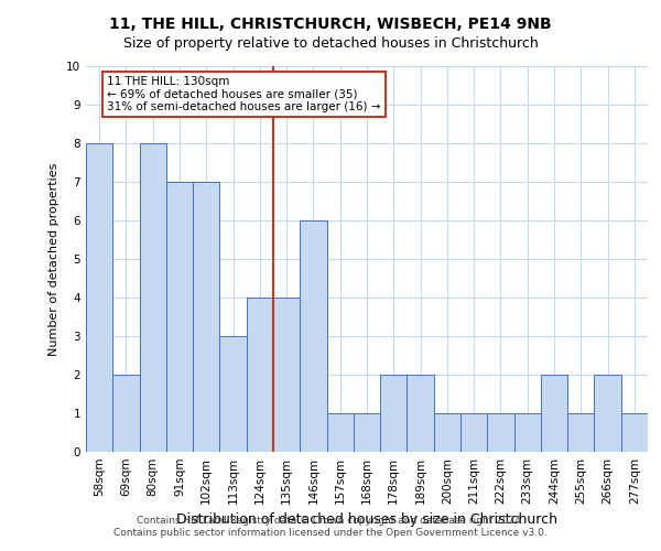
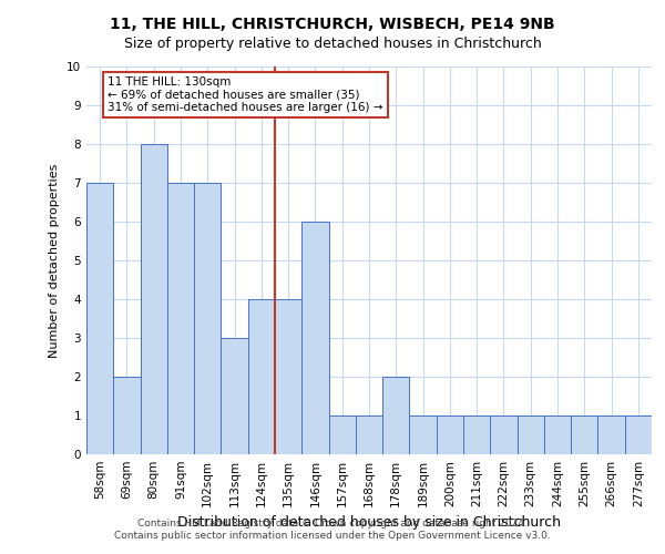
58sqm: 8 -> 7
189sqm: 2 -> 1
244sqm: 2 -> 1
266sqm: 2 -> 1
